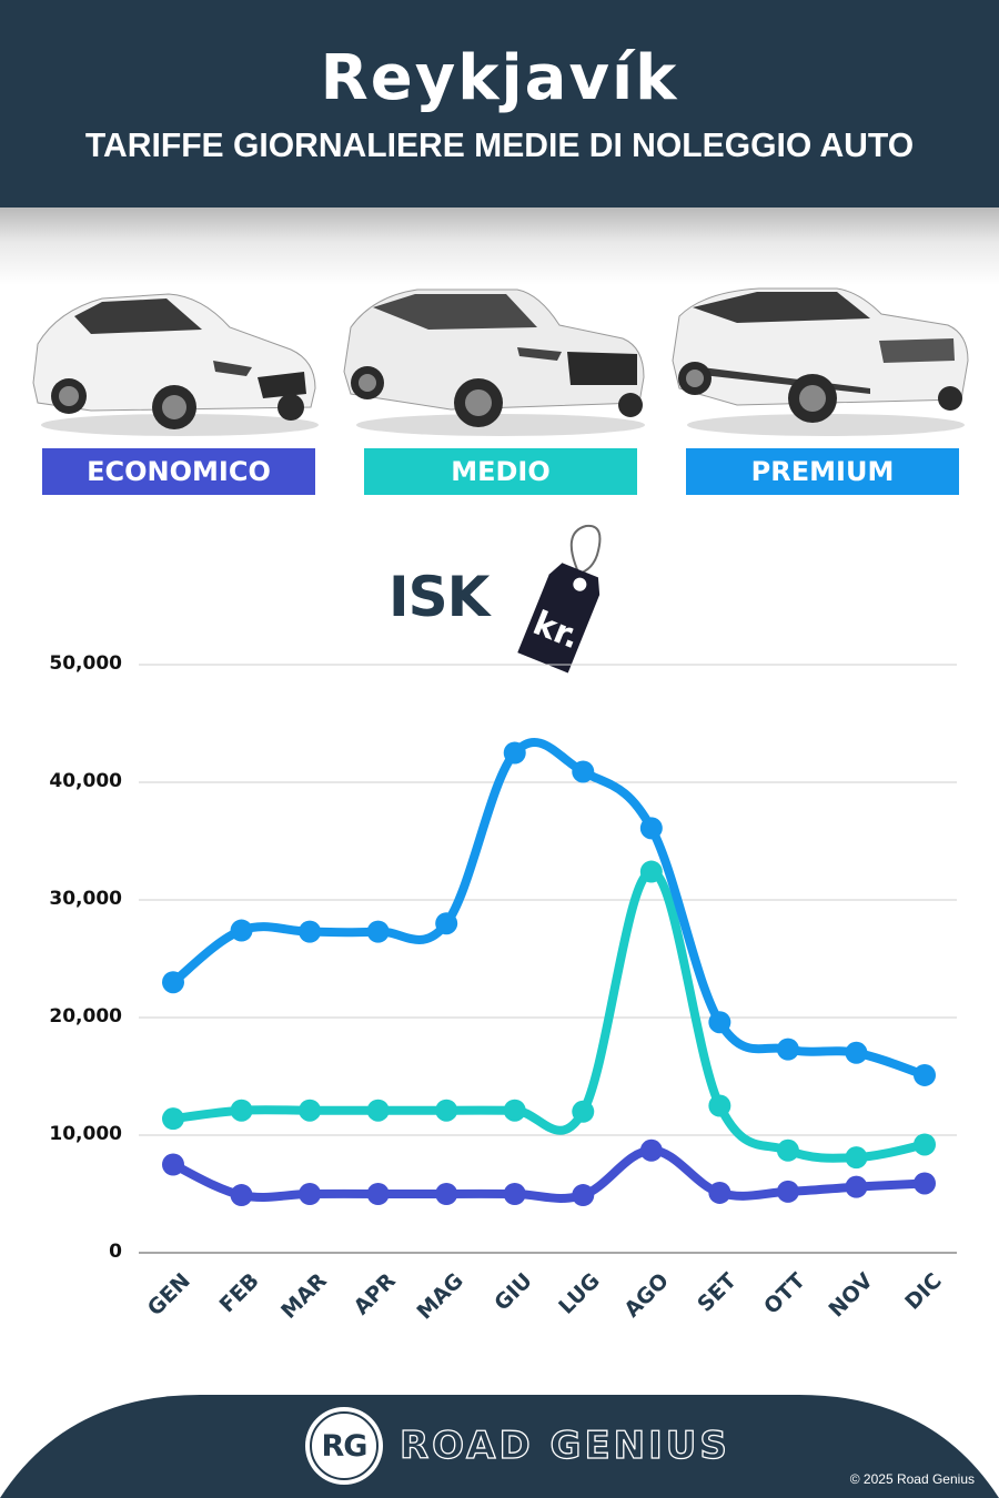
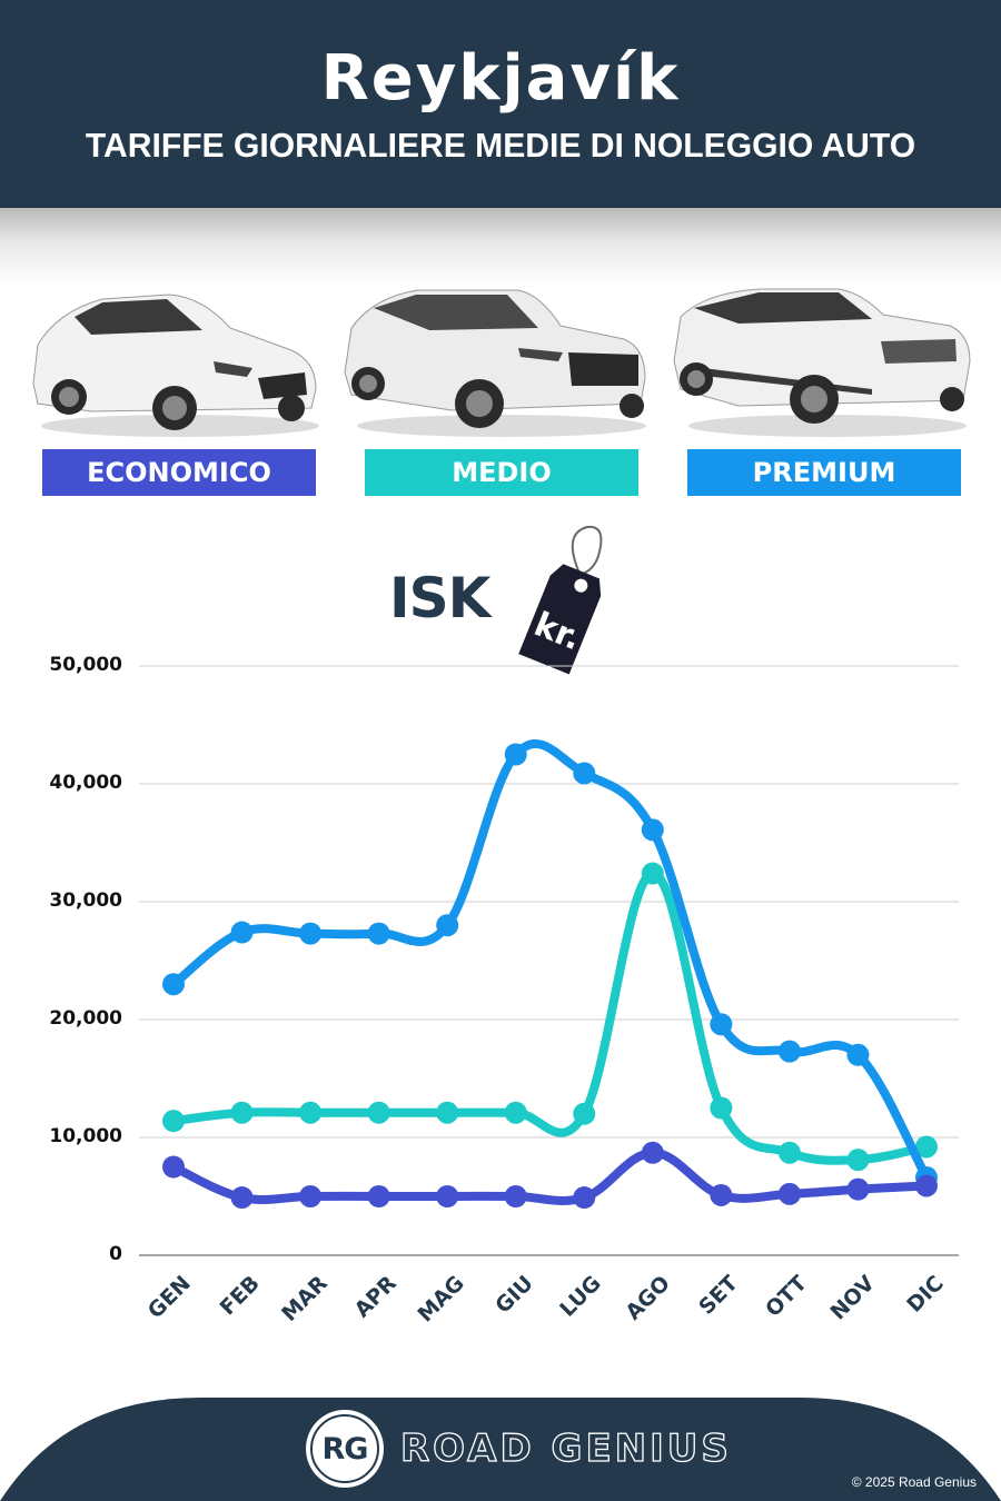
PREMIUM/DIC: 15100 -> 6600
